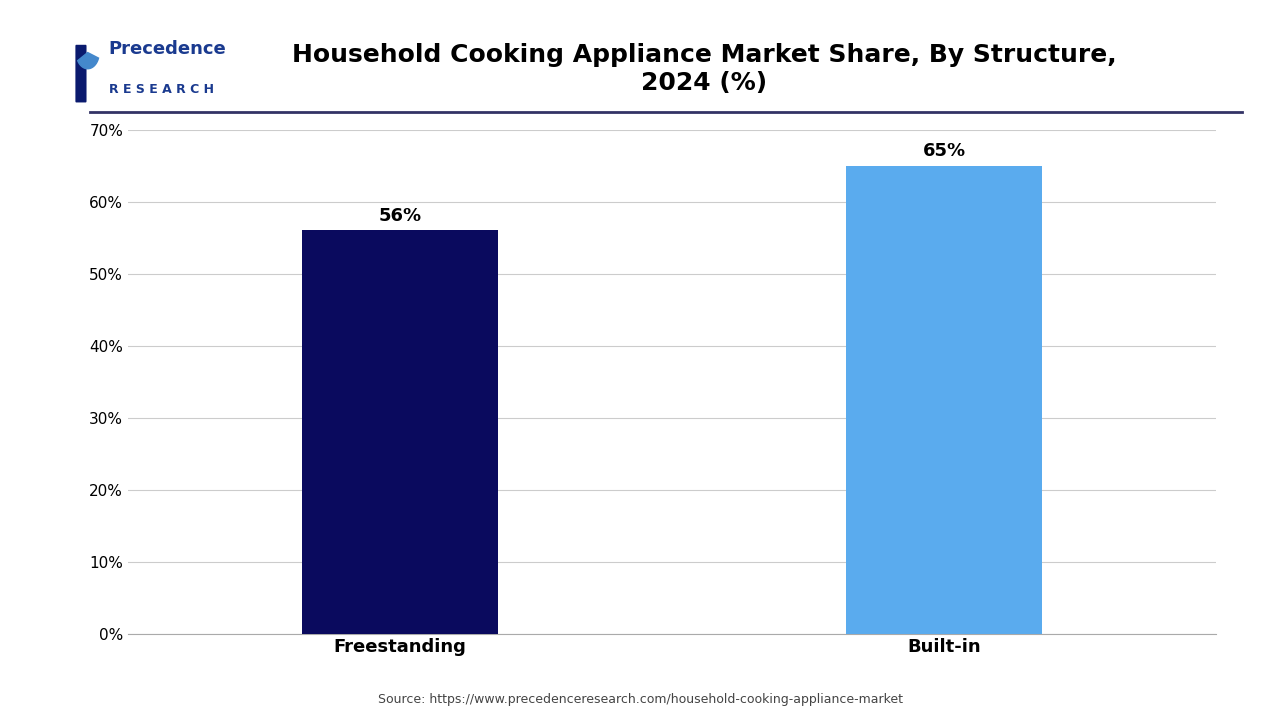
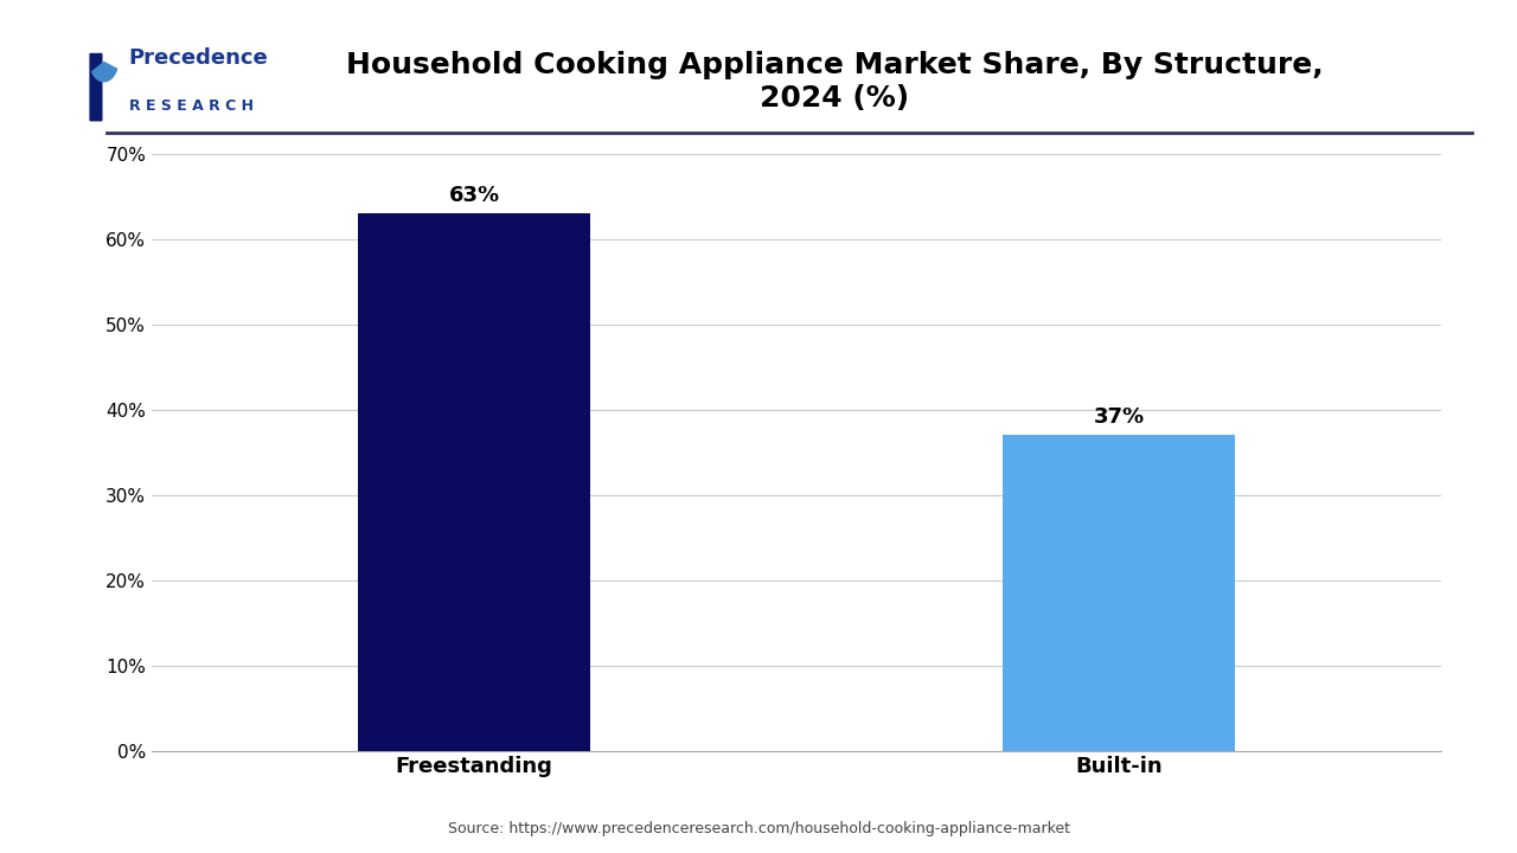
Freestanding: 56% -> 63%
Built-in: 65% -> 37%
